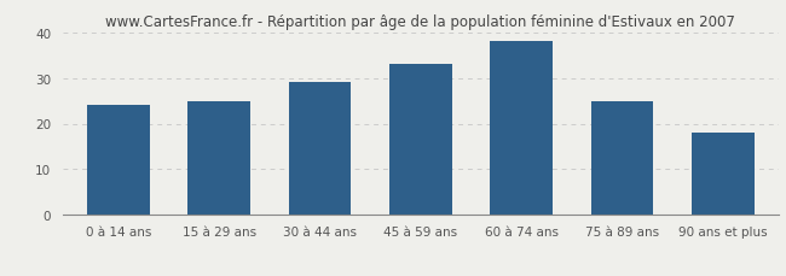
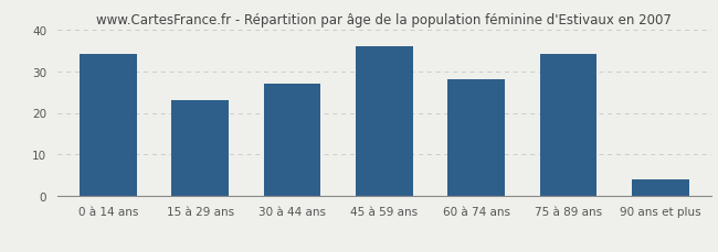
0 à 14 ans: 24 -> 34
15 à 29 ans: 25 -> 23
30 à 44 ans: 29 -> 27
45 à 59 ans: 33 -> 36
60 à 74 ans: 38 -> 28
75 à 89 ans: 25 -> 34
90 ans et plus: 18 -> 4
